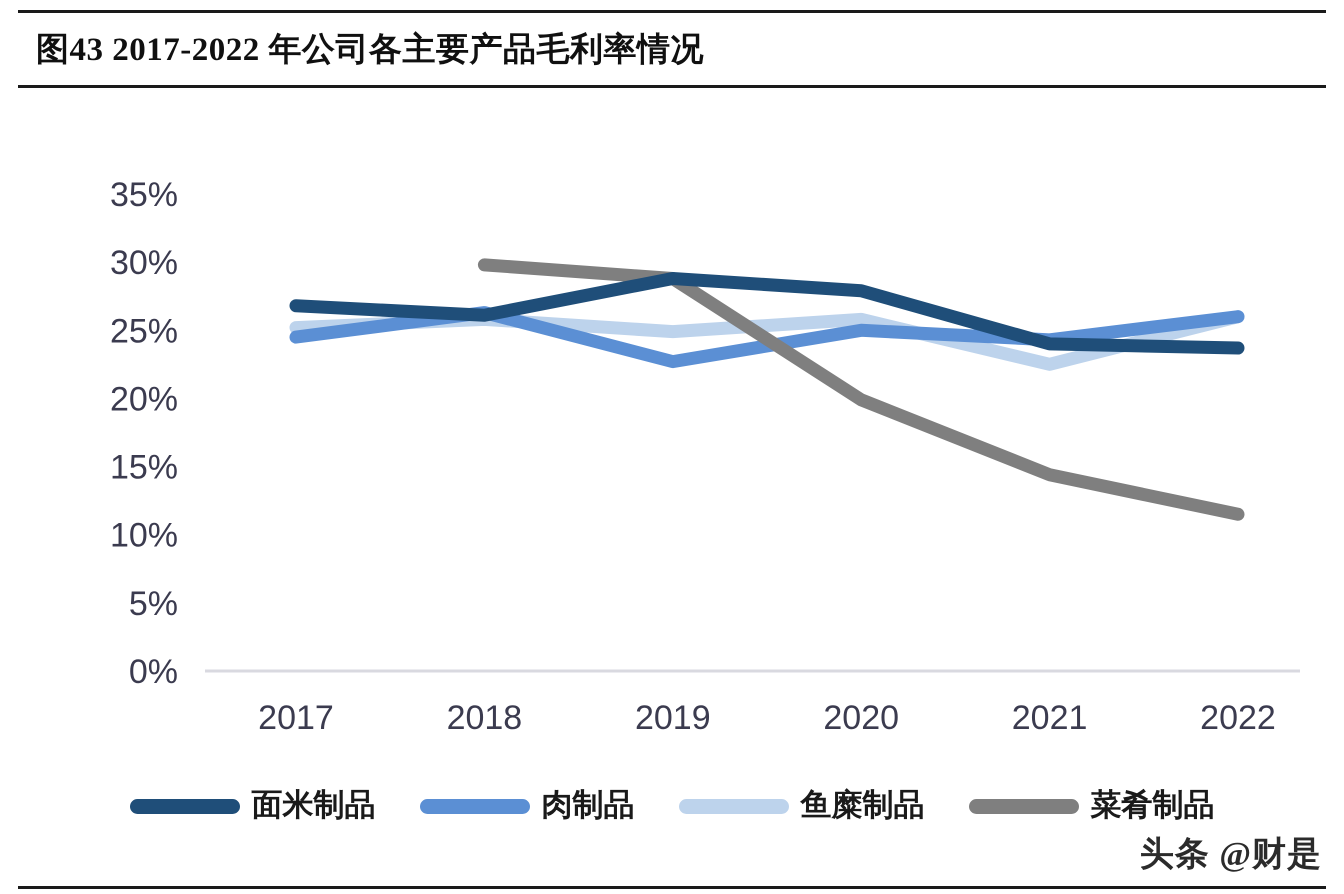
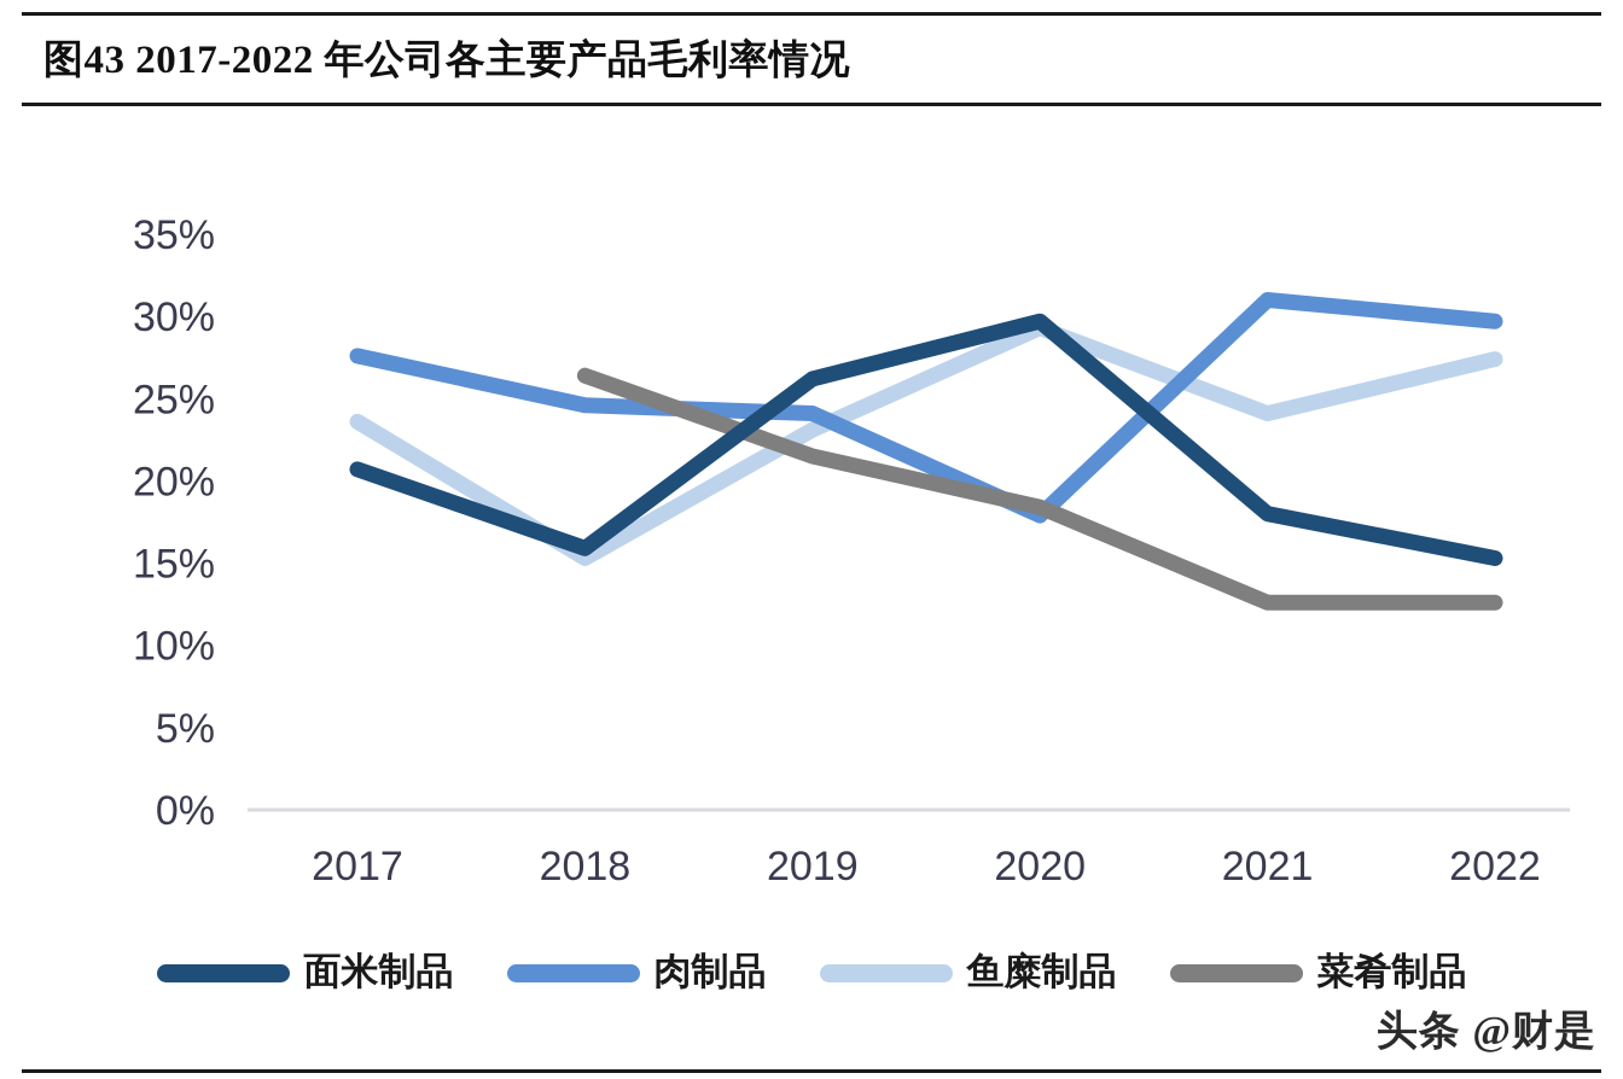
面米制品/2017: 26.8% -> 20.7%
肉制品/2017: 24.5% -> 27.6%
鱼糜制品/2017: 25.2% -> 23.6%
面米制品/2018: 26.1% -> 15.9%
肉制品/2018: 26.3% -> 24.6%
鱼糜制品/2018: 25.8% -> 15.3%
菜肴制品/2018: 29.8% -> 26.4%
面米制品/2019: 28.8% -> 26.2%
肉制品/2019: 22.7% -> 24.1%
鱼糜制品/2019: 24.9% -> 23.1%
菜肴制品/2019: 28.8% -> 21.5%
面米制品/2020: 27.9% -> 29.7%
肉制品/2020: 25.0% -> 17.9%
鱼糜制品/2020: 25.8% -> 29.3%
菜肴制品/2020: 19.9% -> 18.4%
面米制品/2021: 24.0% -> 18.0%
肉制品/2021: 24.3% -> 31.0%
鱼糜制品/2021: 22.5% -> 24.1%
菜肴制品/2021: 14.4% -> 12.6%
面米制品/2022: 23.7% -> 15.3%
肉制品/2022: 26.0% -> 29.7%
鱼糜制品/2022: 26.0% -> 27.4%
菜肴制品/2022: 11.5% -> 12.6%
